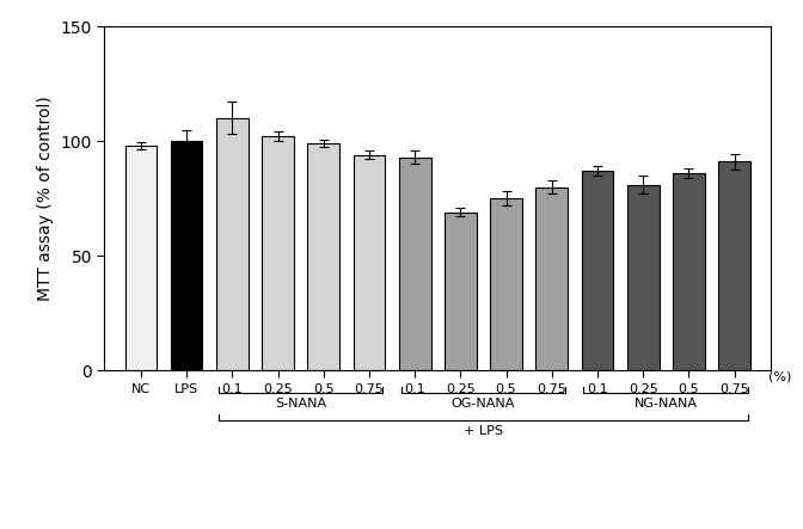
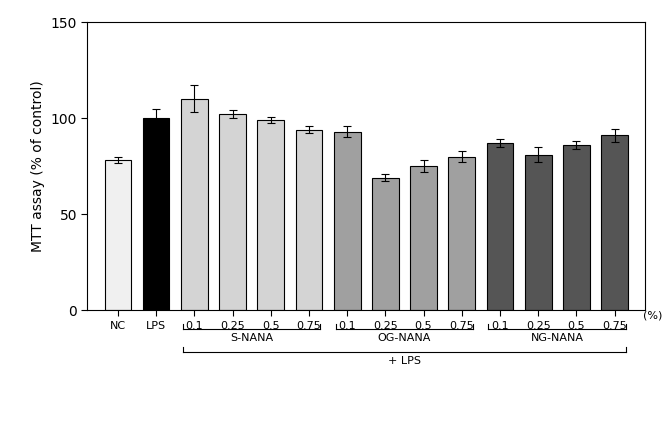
NC: 98 -> 78
